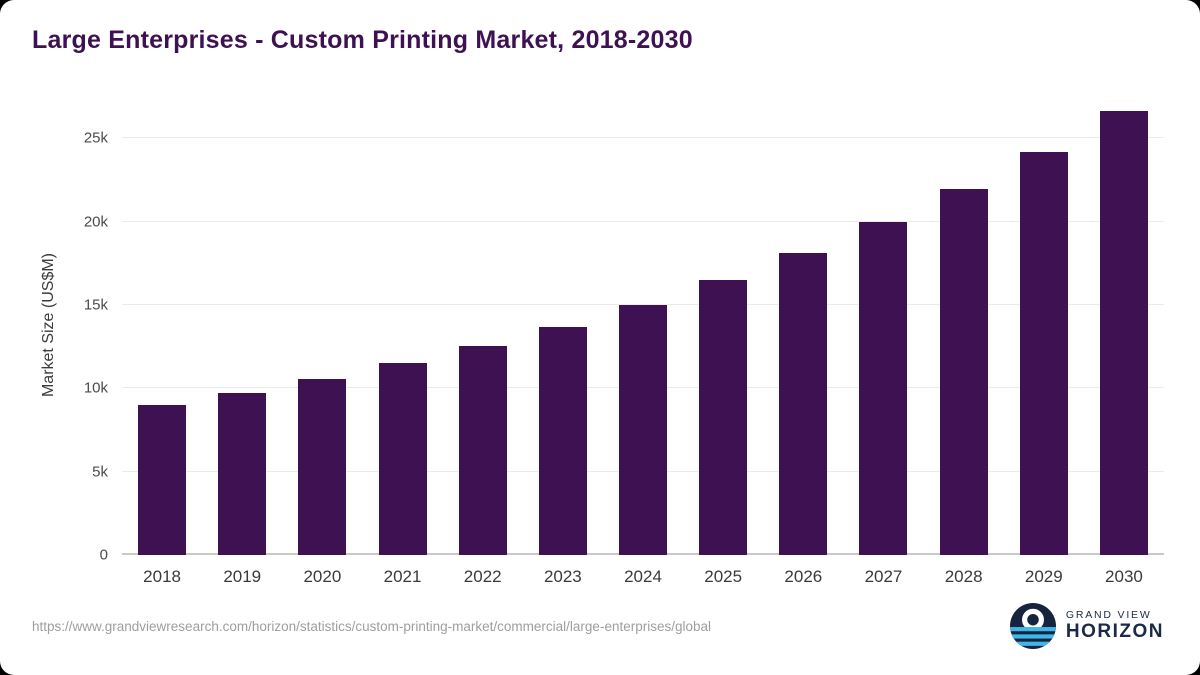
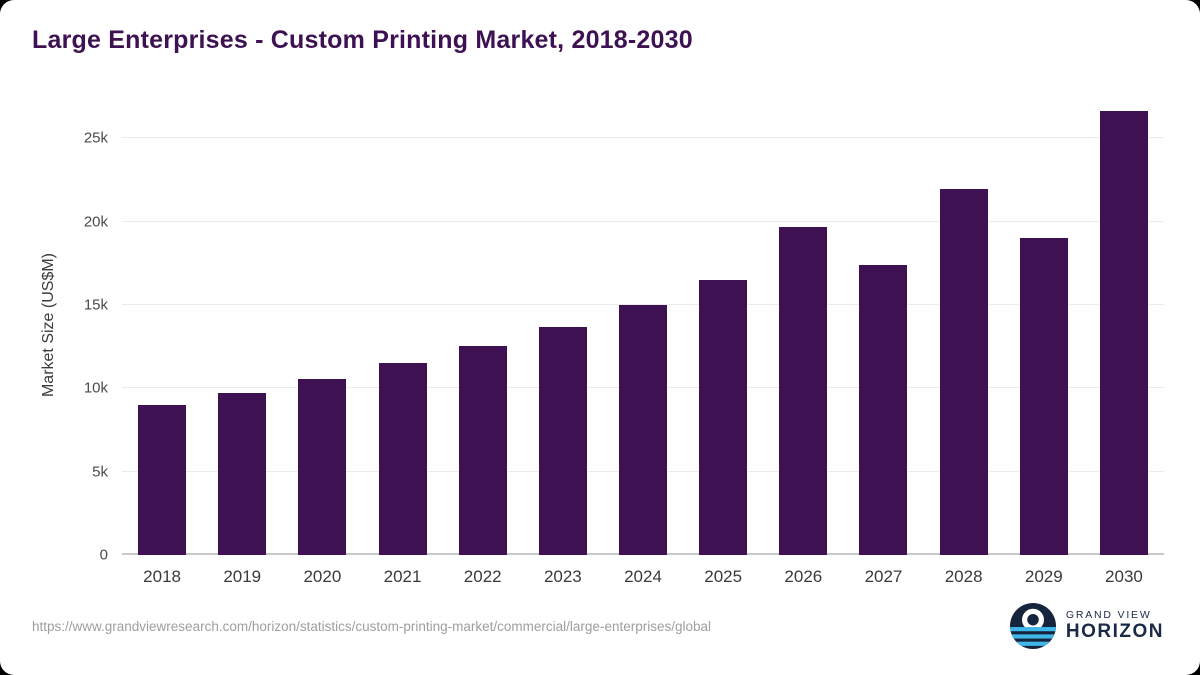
2026: 18.1k -> 19.7k
2027: 20.0k -> 17.4k
2029: 24.2k -> 19.0k
